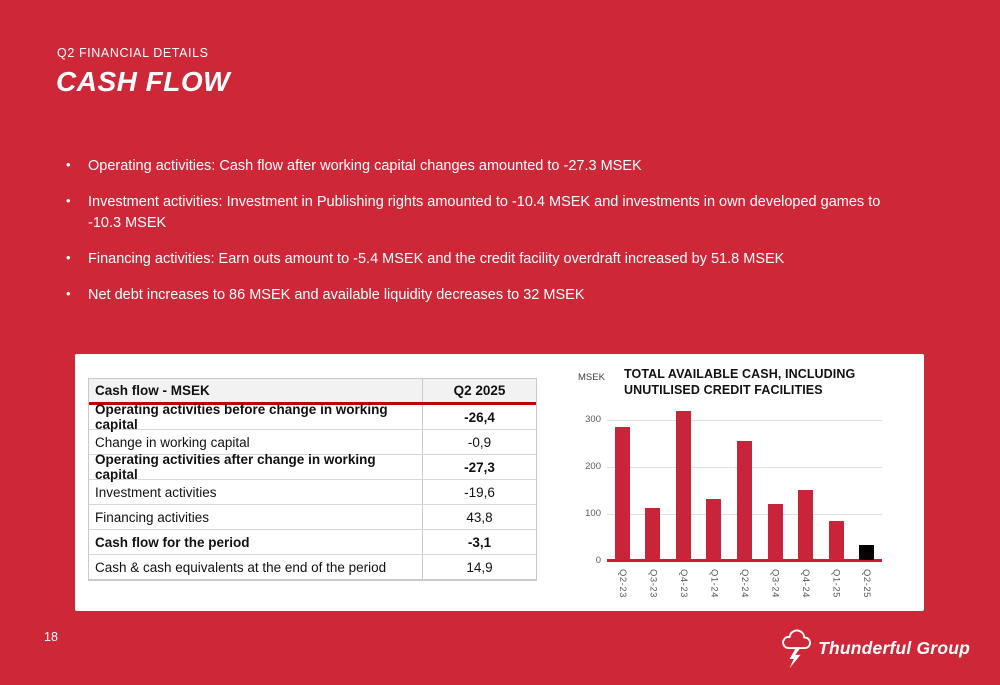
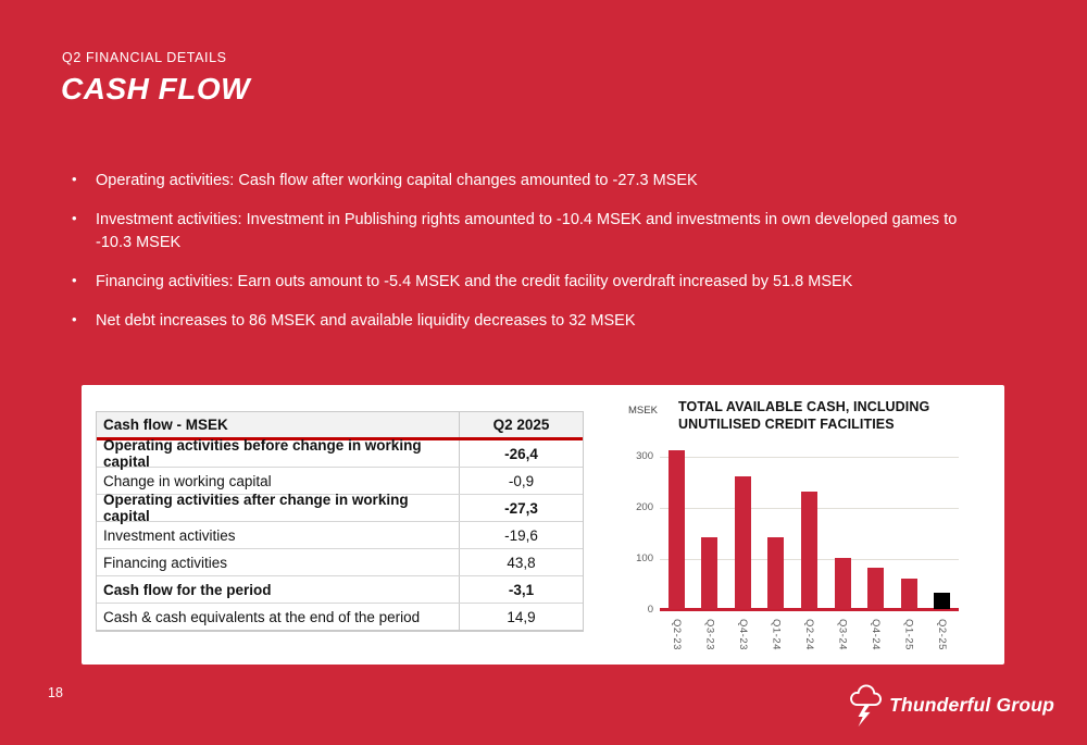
Q2-23: 280 -> 310
Q3-23: 110 -> 140
Q4-23: 320 -> 260
Q1-24: 130 -> 140
Q2-24: 250 -> 230
Q3-24: 120 -> 100
Q4-24: 150 -> 80
Q1-25: 80 -> 60
